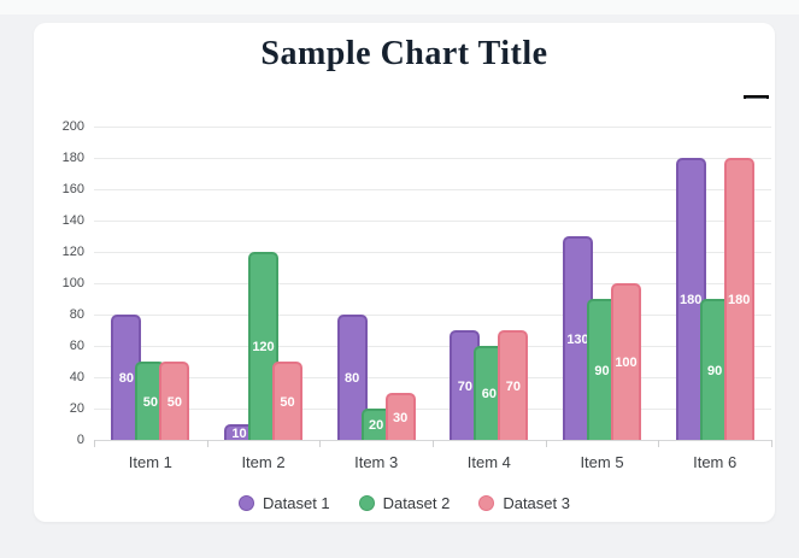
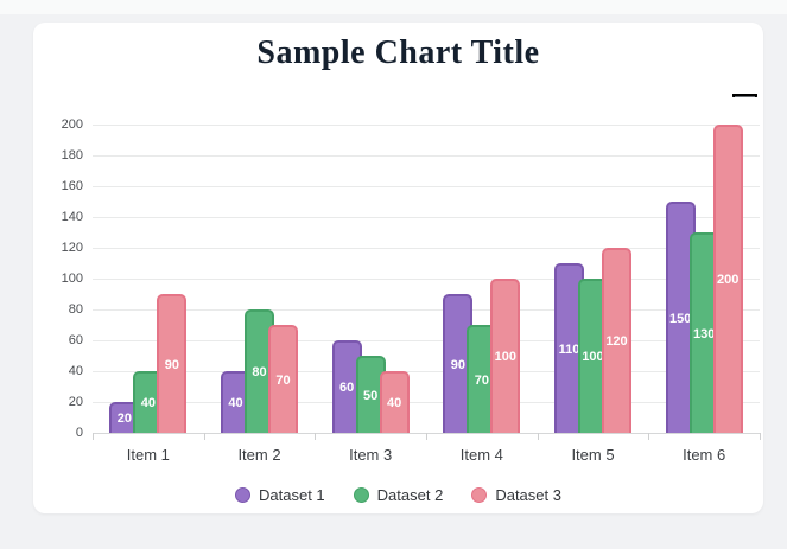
Dataset 1/Item 1: 80 -> 20
Dataset 2/Item 1: 50 -> 40
Dataset 3/Item 1: 50 -> 90
Dataset 1/Item 2: 10 -> 40
Dataset 2/Item 2: 120 -> 80
Dataset 3/Item 2: 50 -> 70
Dataset 1/Item 3: 80 -> 60
Dataset 2/Item 3: 20 -> 50
Dataset 3/Item 3: 30 -> 40
Dataset 1/Item 4: 70 -> 90
Dataset 2/Item 4: 60 -> 70
Dataset 3/Item 4: 70 -> 100
Dataset 1/Item 5: 130 -> 110
Dataset 2/Item 5: 90 -> 100
Dataset 3/Item 5: 100 -> 120
Dataset 1/Item 6: 180 -> 150
Dataset 2/Item 6: 90 -> 130
Dataset 3/Item 6: 180 -> 200
